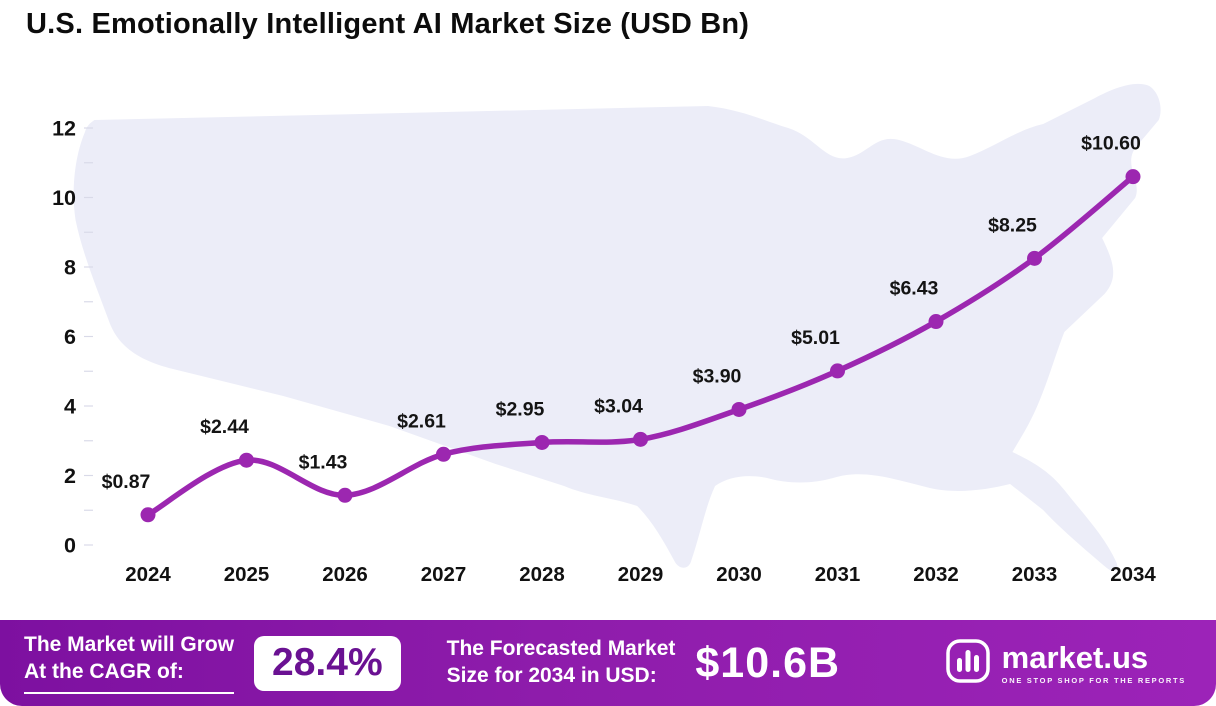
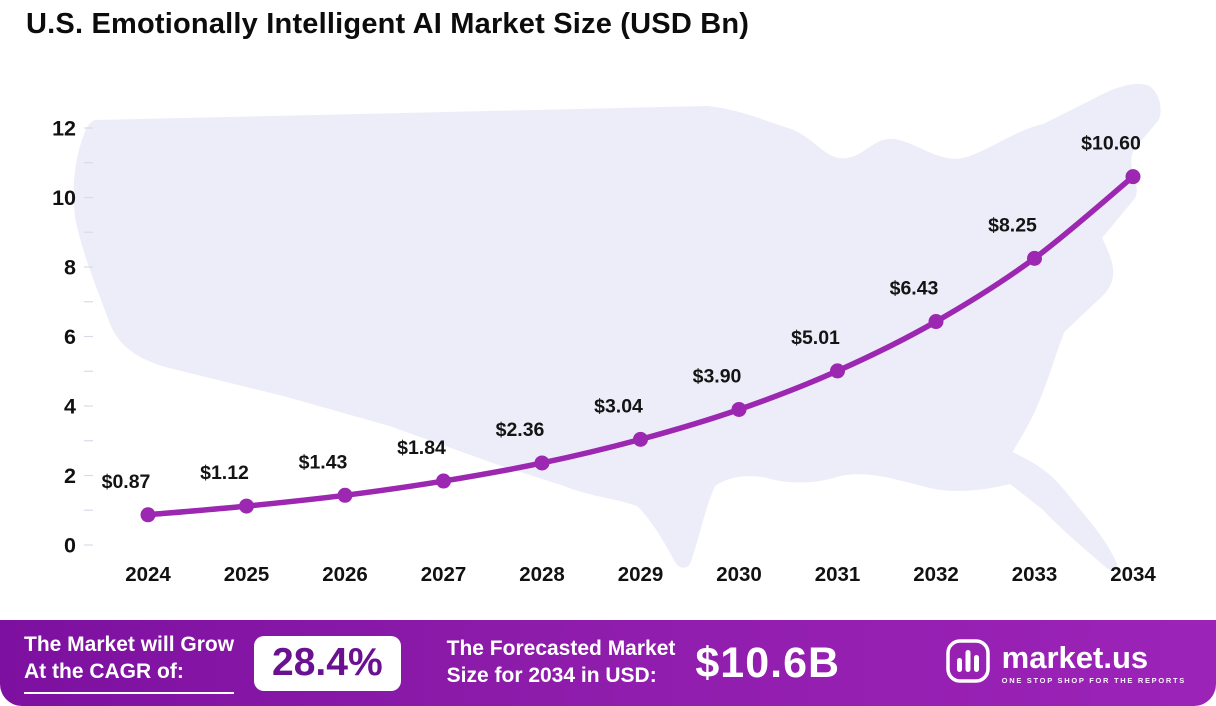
2025: $2.44 -> $1.12
2027: $2.61 -> $1.84
2028: $2.95 -> $2.36
